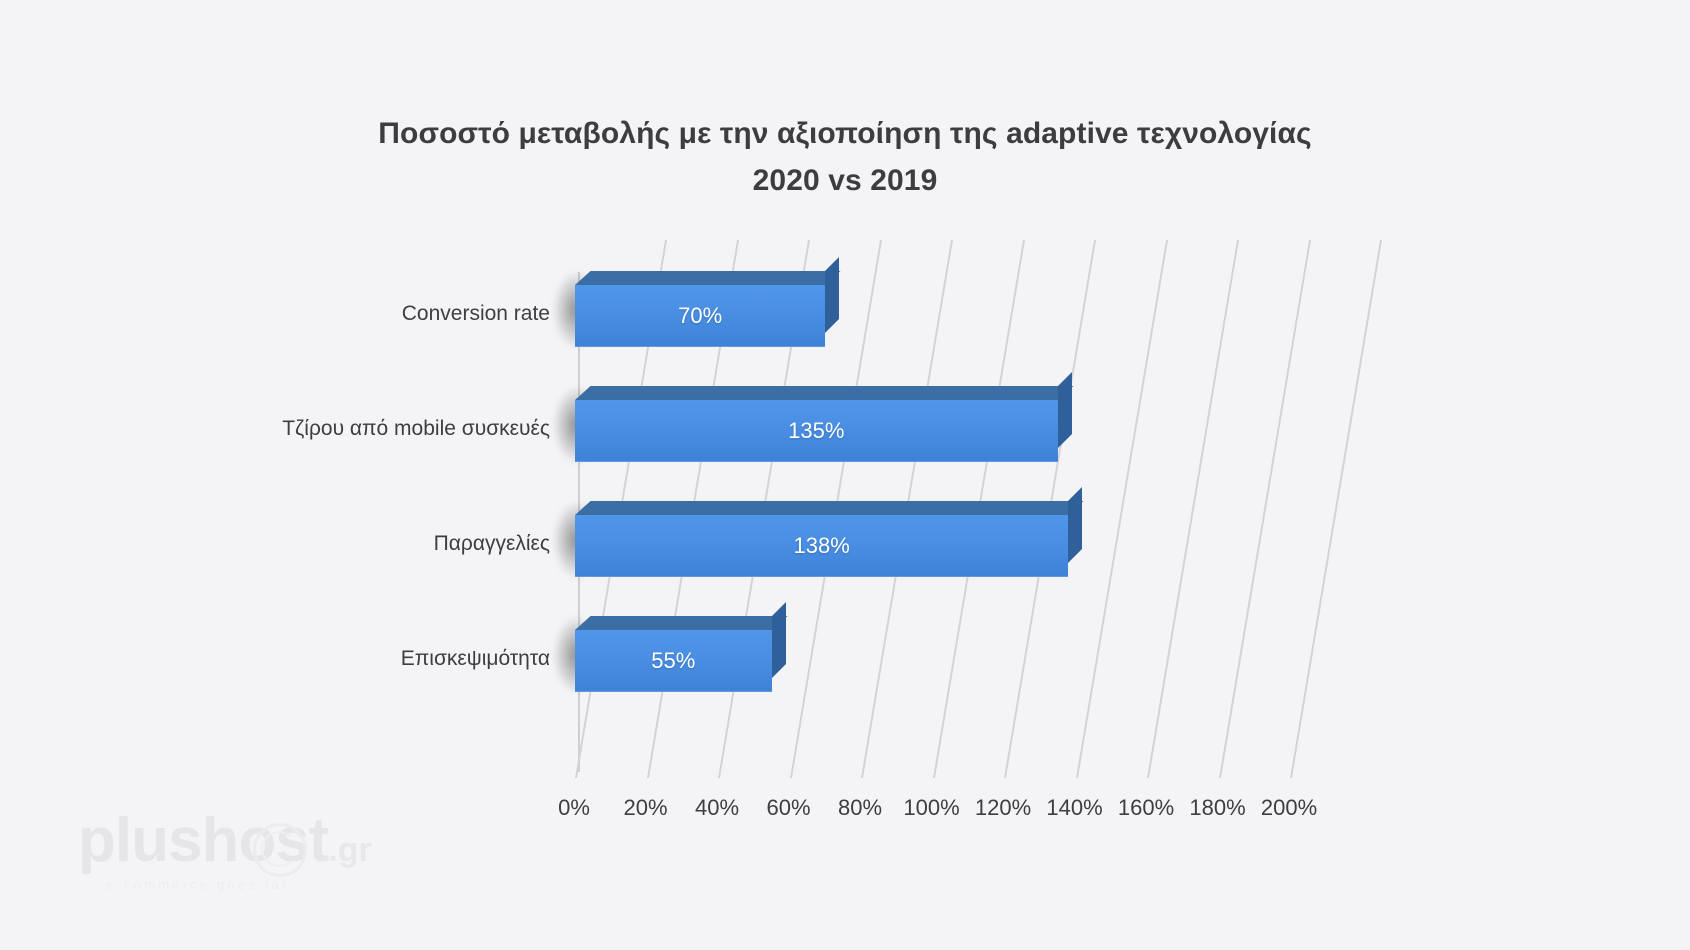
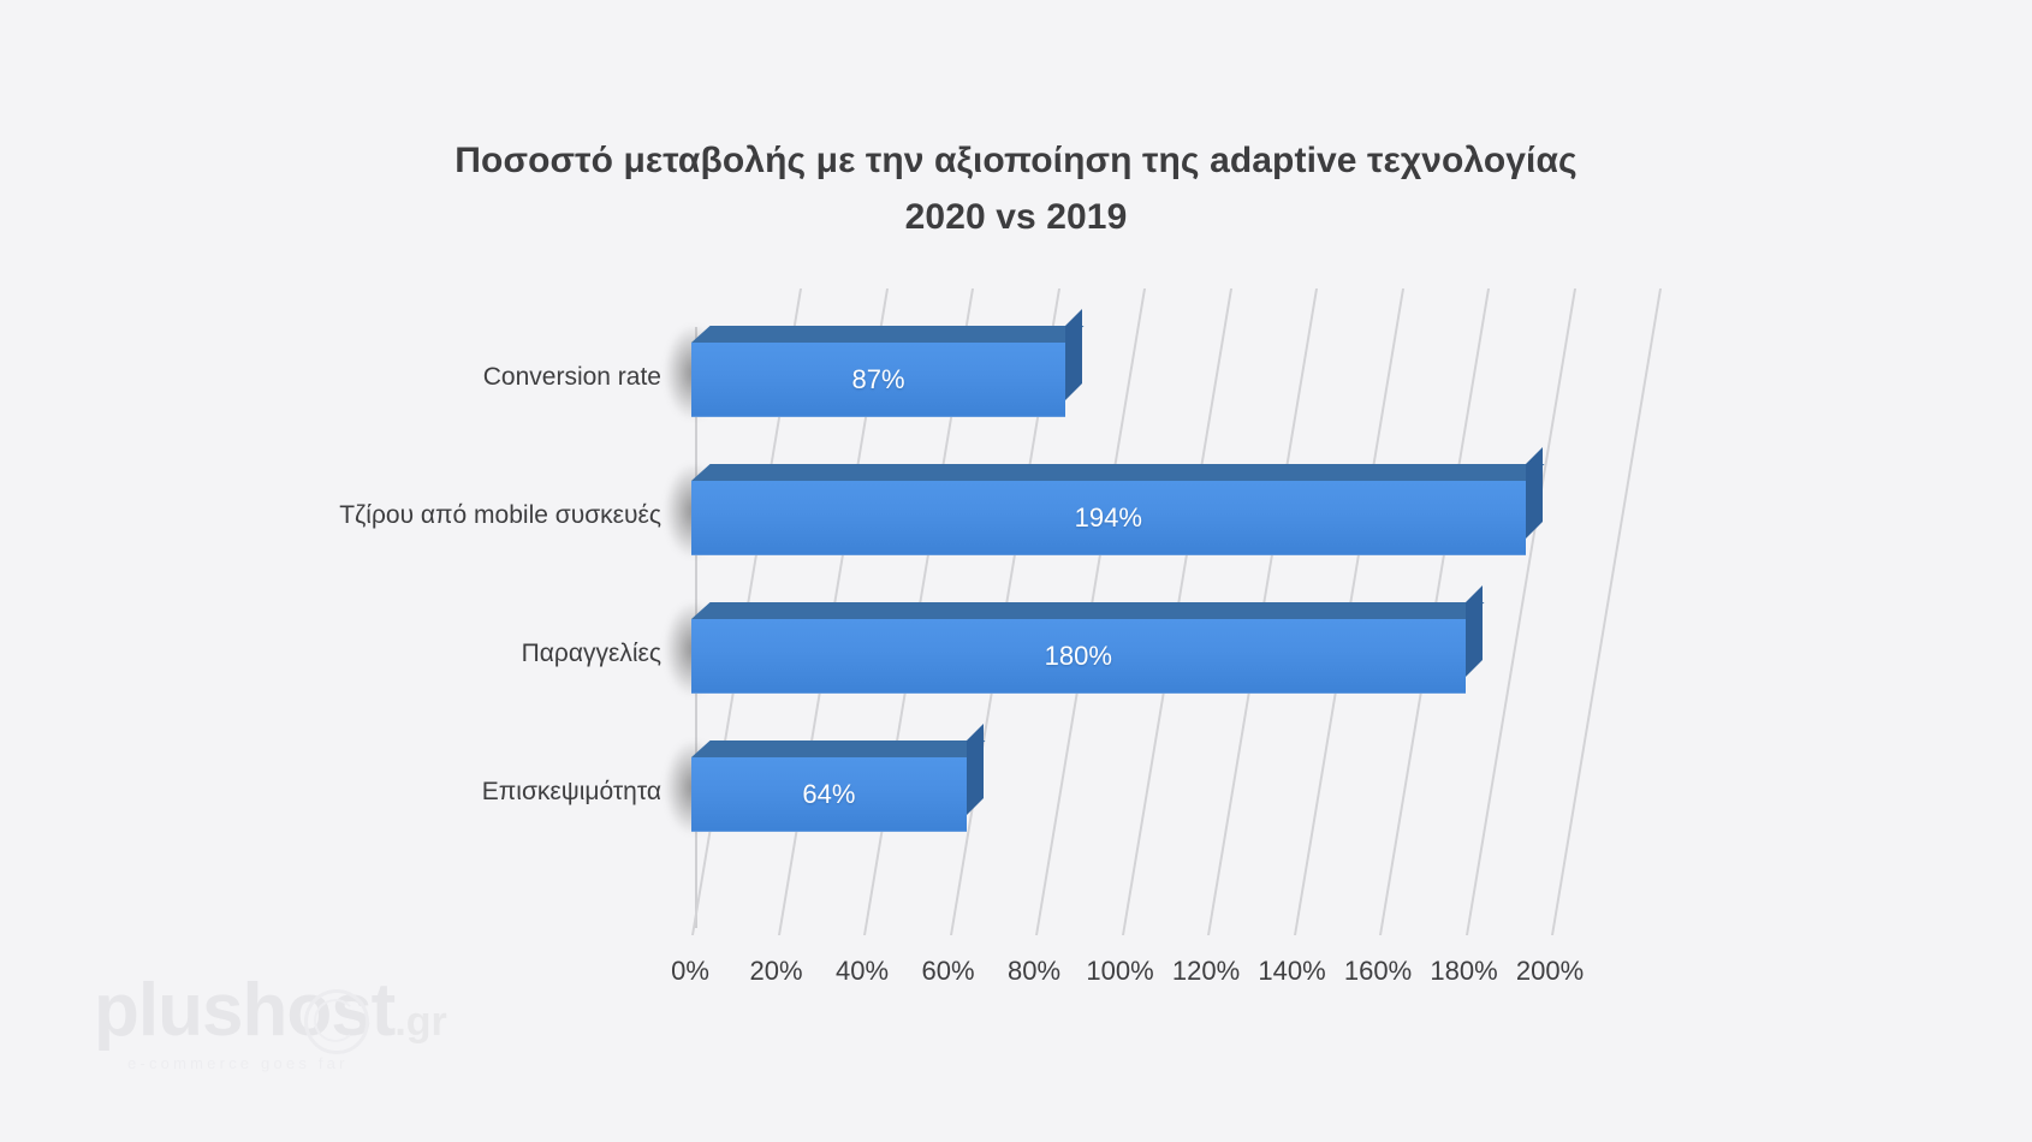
Conversion rate: 70% -> 87%
Τζίρου από mobile συσκευές: 135% -> 194%
Παραγγελίες: 138% -> 180%
Επισκεψιμότητα: 55% -> 64%
